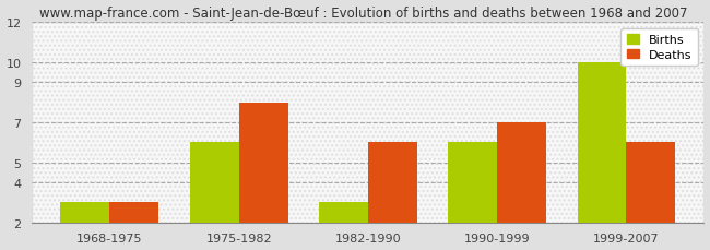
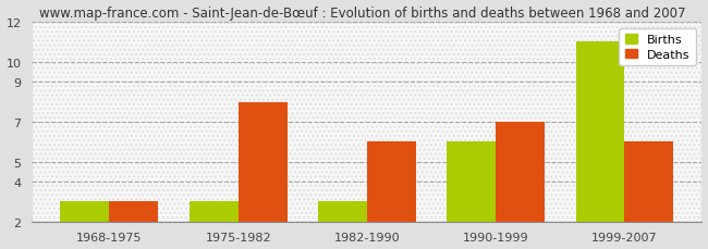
Births/1975-1982: 6 -> 3
Births/1999-2007: 10 -> 11
